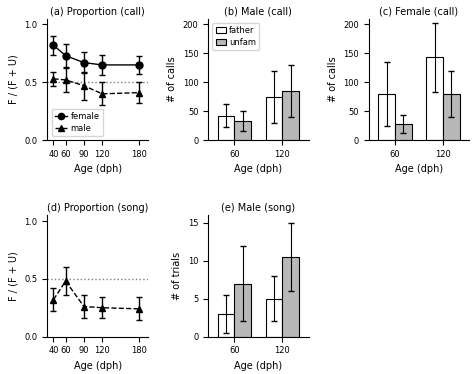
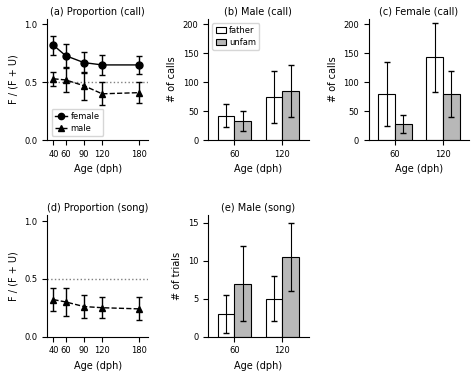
(d) Proportion (song)/60: 0.48 -> 0.30
